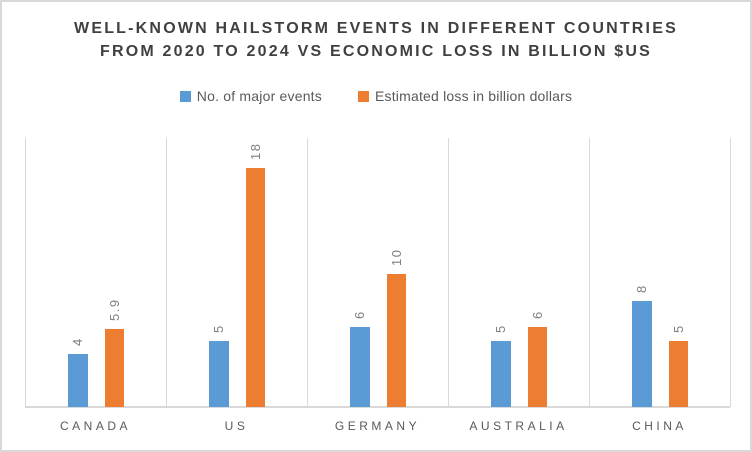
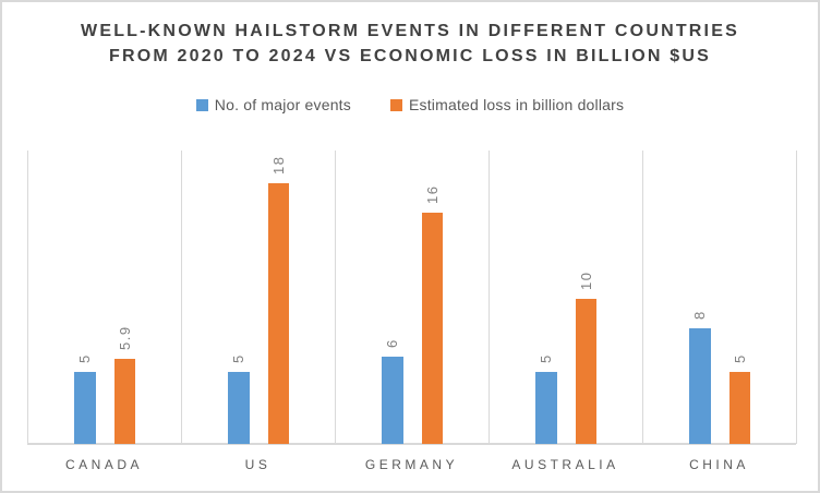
No. of major events/CANADA: 4 -> 5
Estimated loss in billion dollars/GERMANY: 10 -> 16
Estimated loss in billion dollars/AUSTRALIA: 6 -> 10
